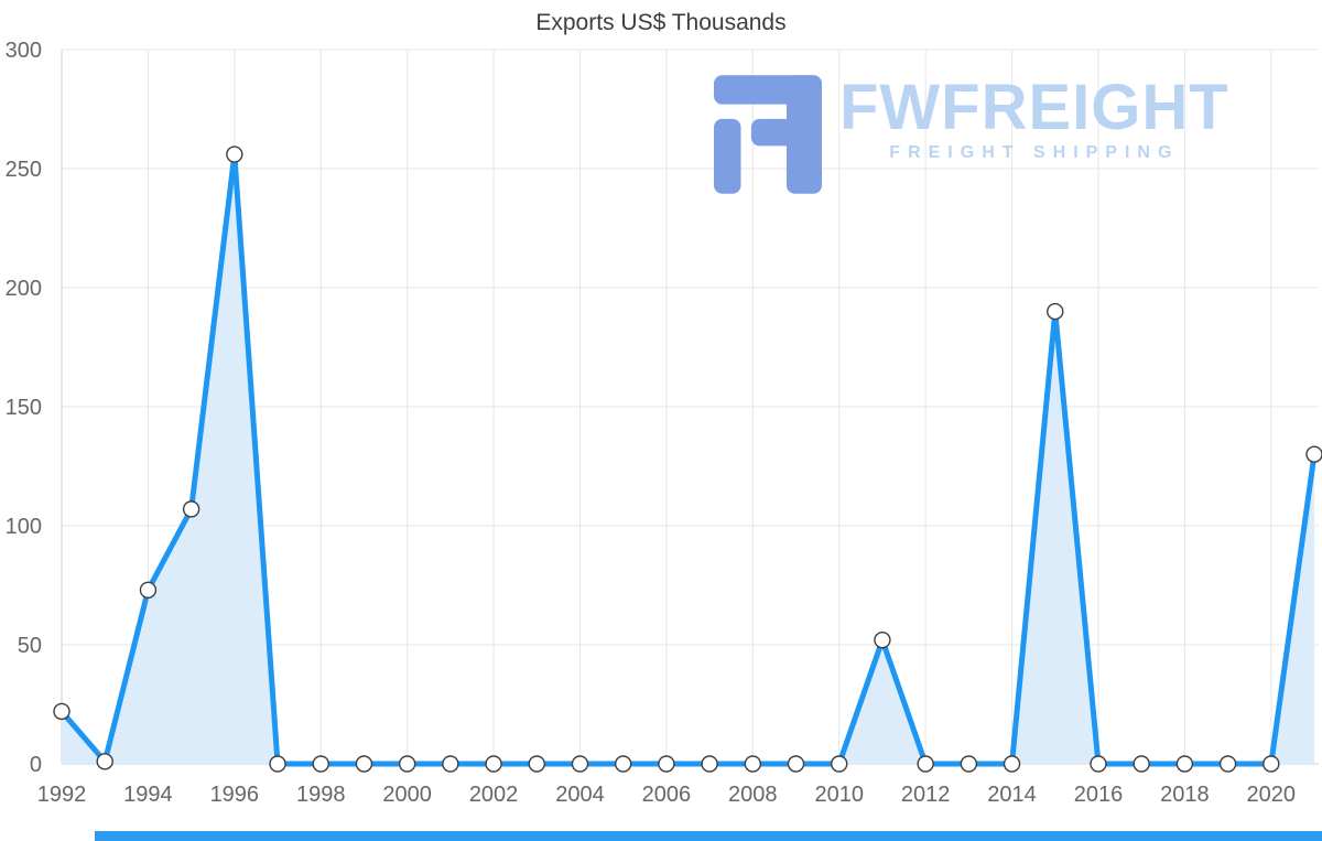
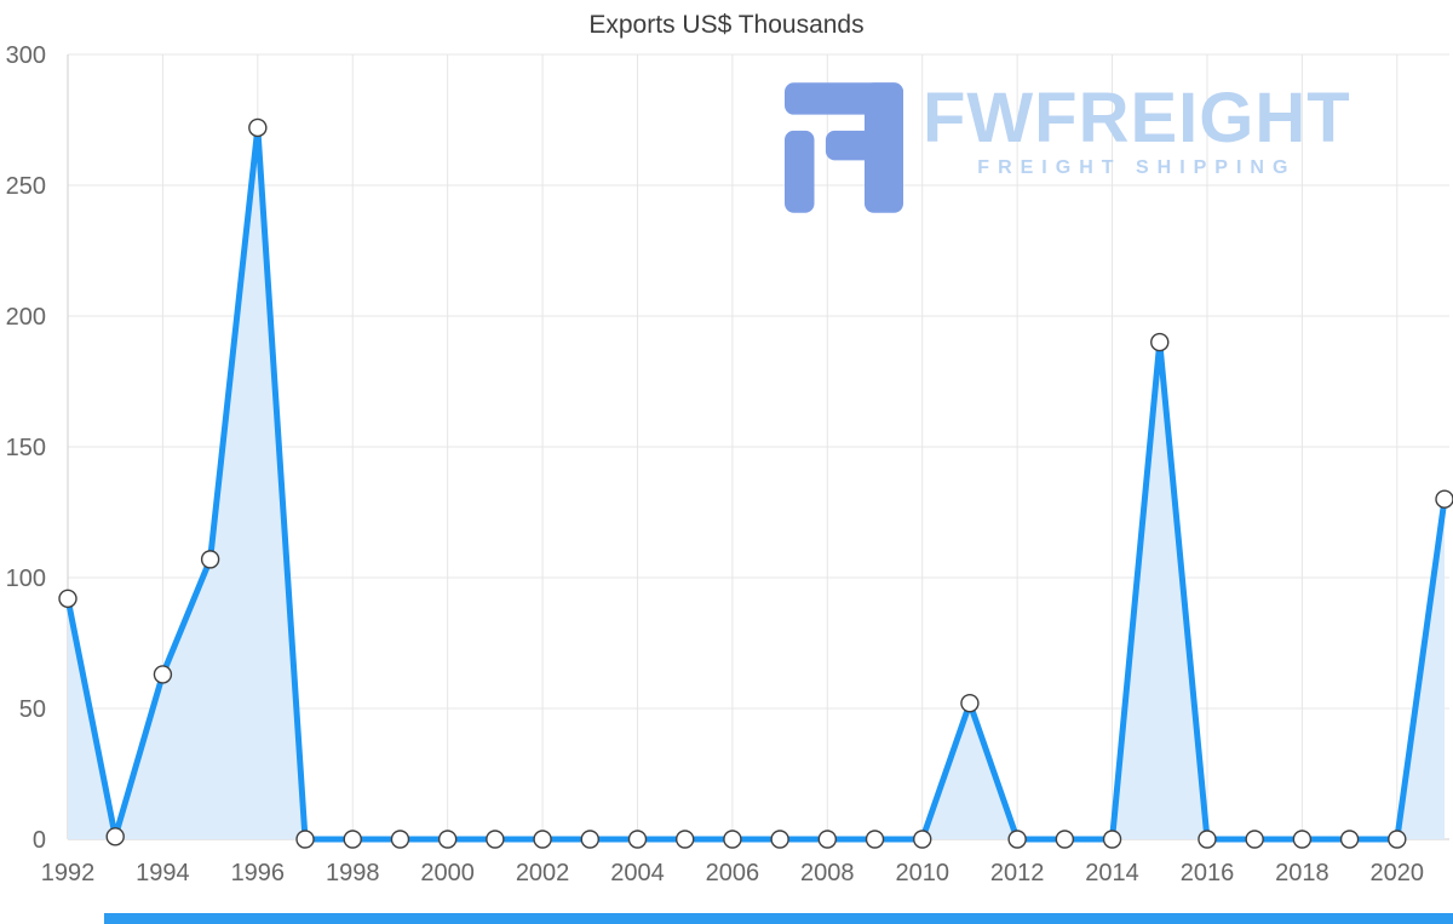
1992: 22 -> 92
1994: 73 -> 63
1996: 256 -> 272
